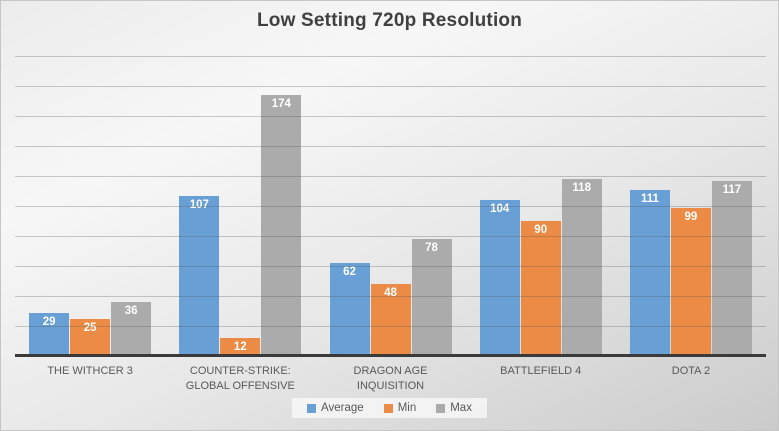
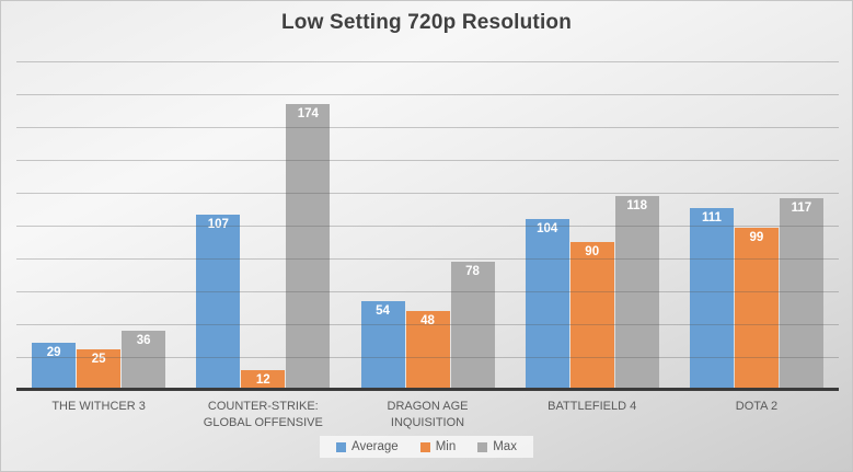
Average/DRAGON AGE INQUISITION: 62 -> 54
